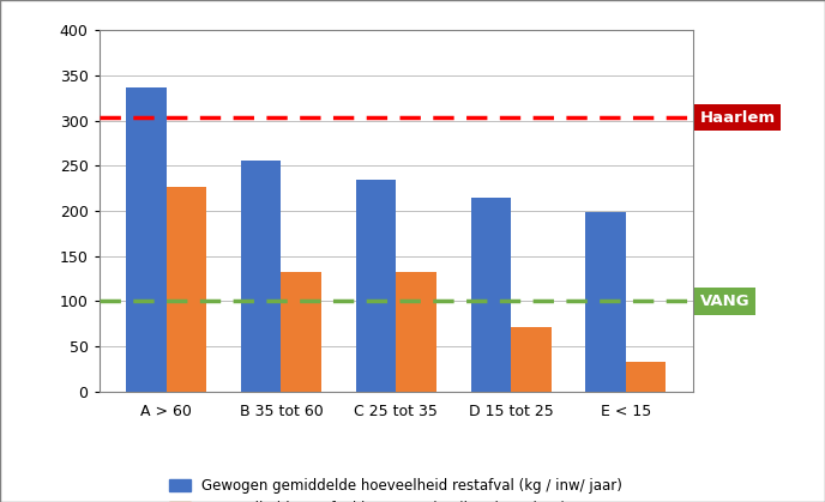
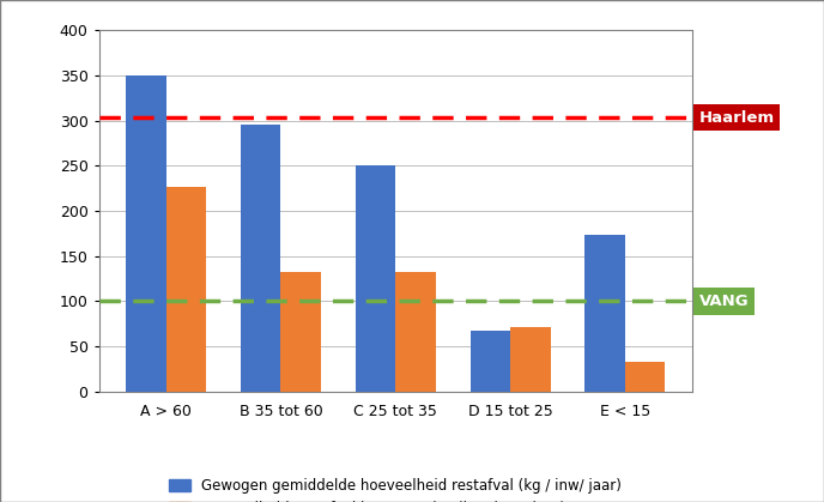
Gewogen gemiddelde hoeveelheid restafval (kg / inw/ jaar)/A > 60: 337 -> 350
Gewogen gemiddelde hoeveelheid restafval (kg / inw/ jaar)/B 35 tot 60: 255 -> 296
Gewogen gemiddelde hoeveelheid restafval (kg / inw/ jaar)/C 25 tot 35: 234 -> 250
Gewogen gemiddelde hoeveelheid restafval (kg / inw/ jaar)/D 15 tot 25: 215 -> 68
Gewogen gemiddelde hoeveelheid restafval (kg / inw/ jaar)/E < 15: 198 -> 174
